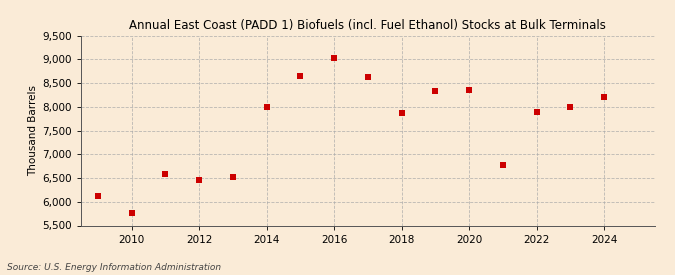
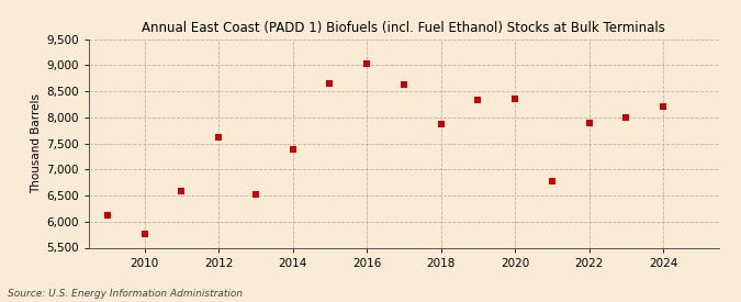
2012: 6,450 -> 7,620
2014: 8,000 -> 7,380
